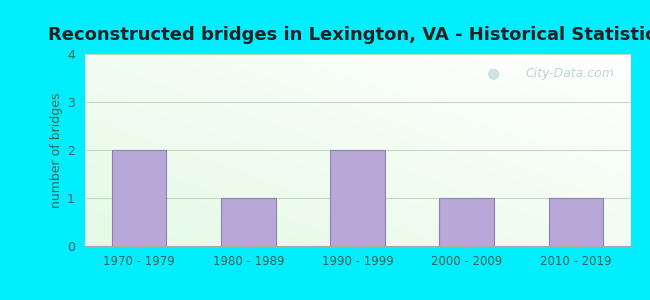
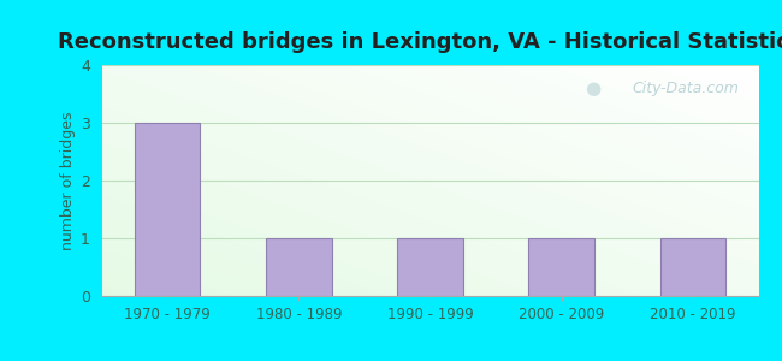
1970 - 1979: 2 -> 3
1990 - 1999: 2 -> 1
